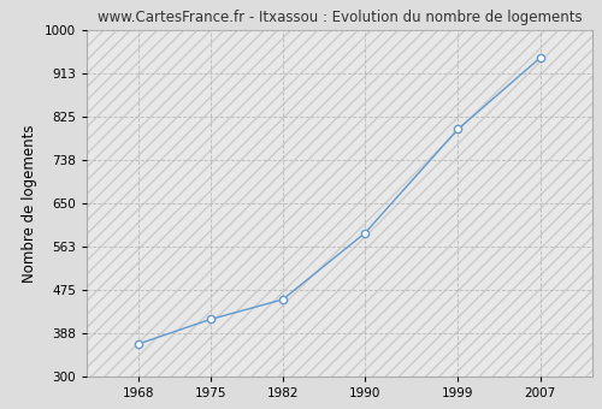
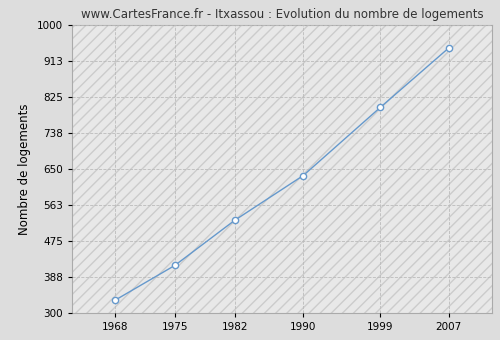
1968: 365 -> 330
1982: 455 -> 525
1990: 590 -> 634
